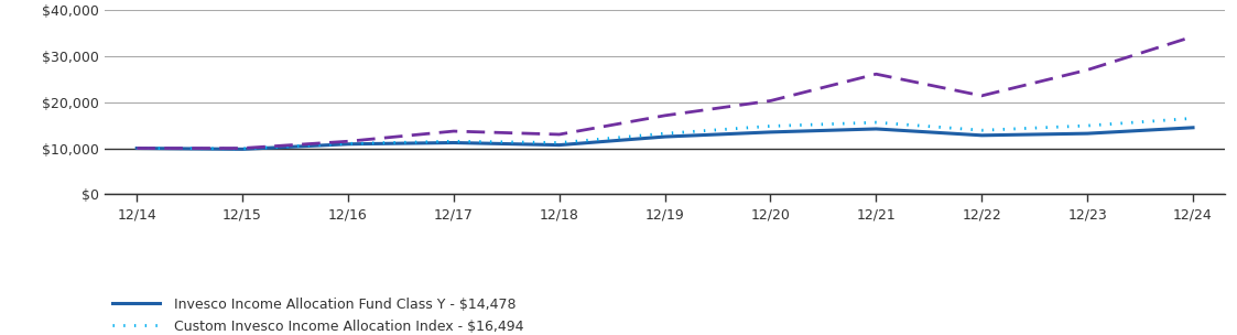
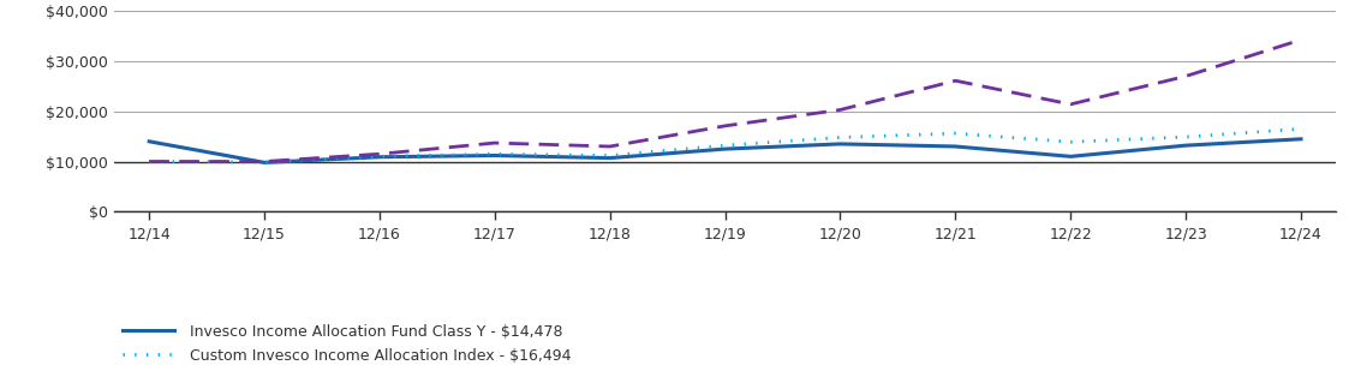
Invesco Income Allocation Fund Class Y - $14,478/12/14: $10,000 -> $14,000
Invesco Income Allocation Fund Class Y - $14,478/12/21: $14,200 -> $13,000
Invesco Income Allocation Fund Class Y - $14,478/12/22: $12,800 -> $11,000
